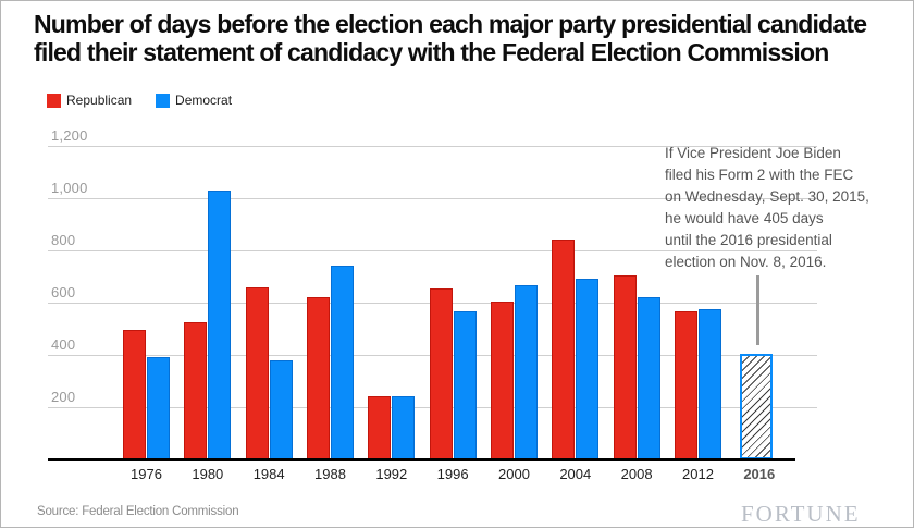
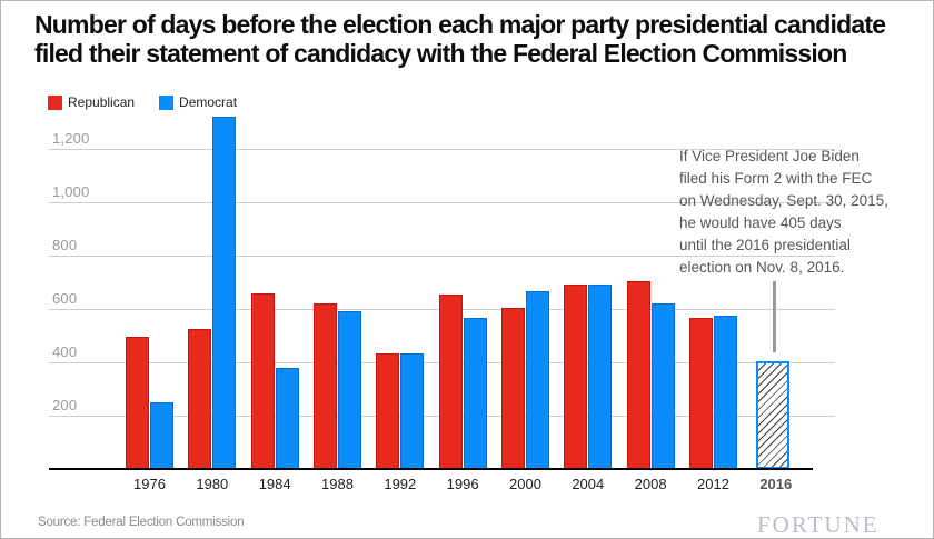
Democrat/1976: 390 -> 250
Democrat/1980: 1030 -> 1320
Democrat/1988: 740 -> 590
Republican/1992: 240 -> 440
Democrat/1992: 240 -> 440
Republican/2004: 840 -> 690
